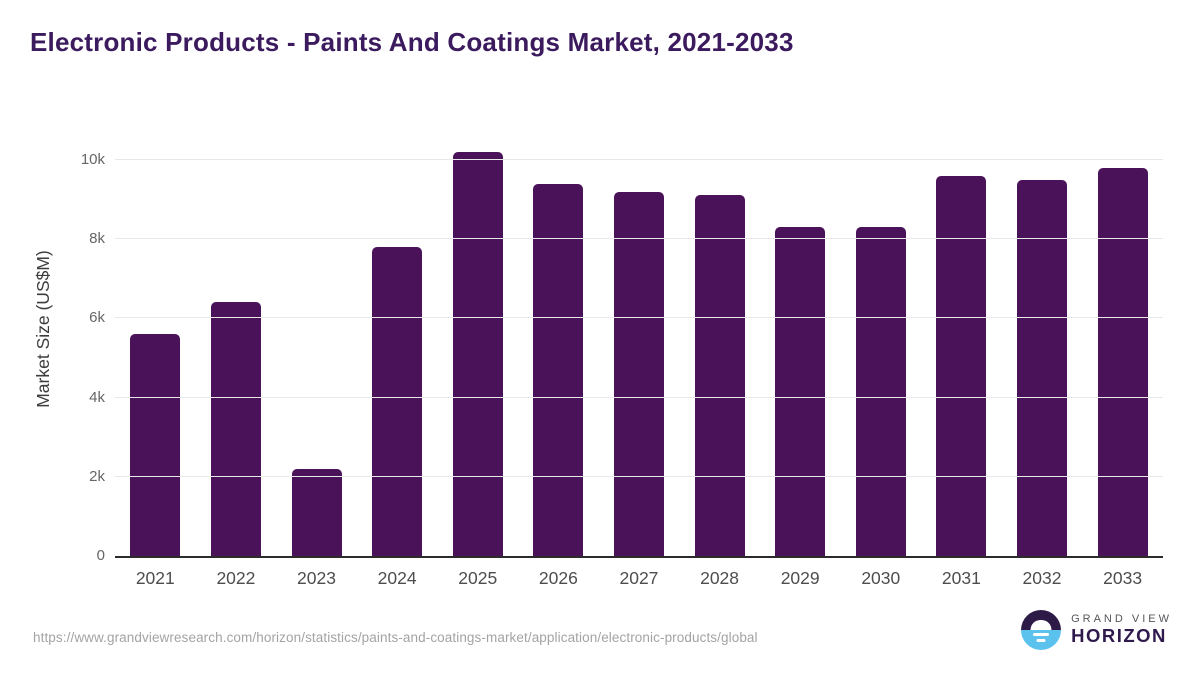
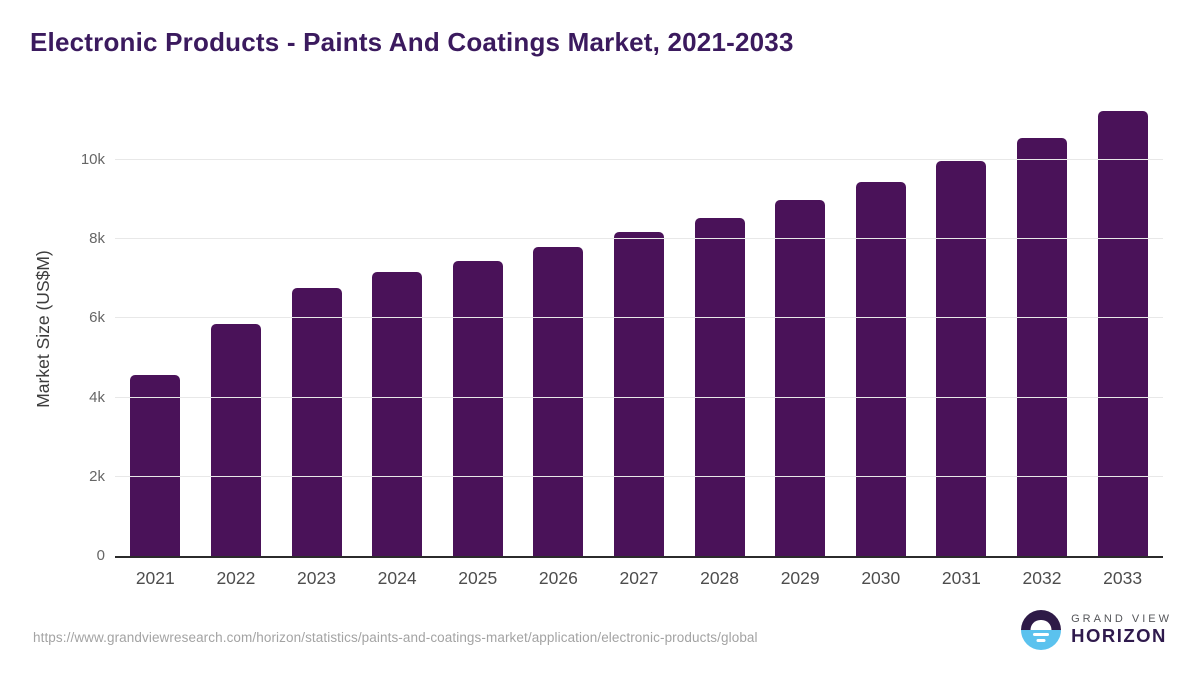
2021: 5.6k -> 4.6k
2022: 6.4k -> 5.9k
2023: 2.2k -> 6.8k
2024: 7.8k -> 7.2k
2025: 10.2k -> 7.4k
2026: 9.4k -> 7.8k
2027: 9.2k -> 8.2k
2028: 9.1k -> 8.5k
2029: 8.3k -> 9.0k
2030: 8.3k -> 9.4k
2031: 9.6k -> 10.0k
2032: 9.5k -> 10.6k
2033: 9.8k -> 11.2k
